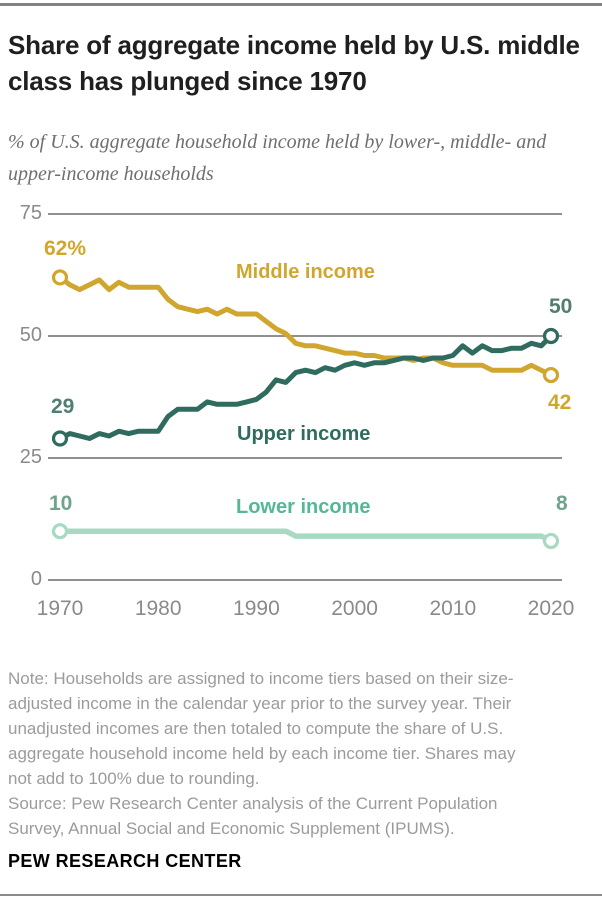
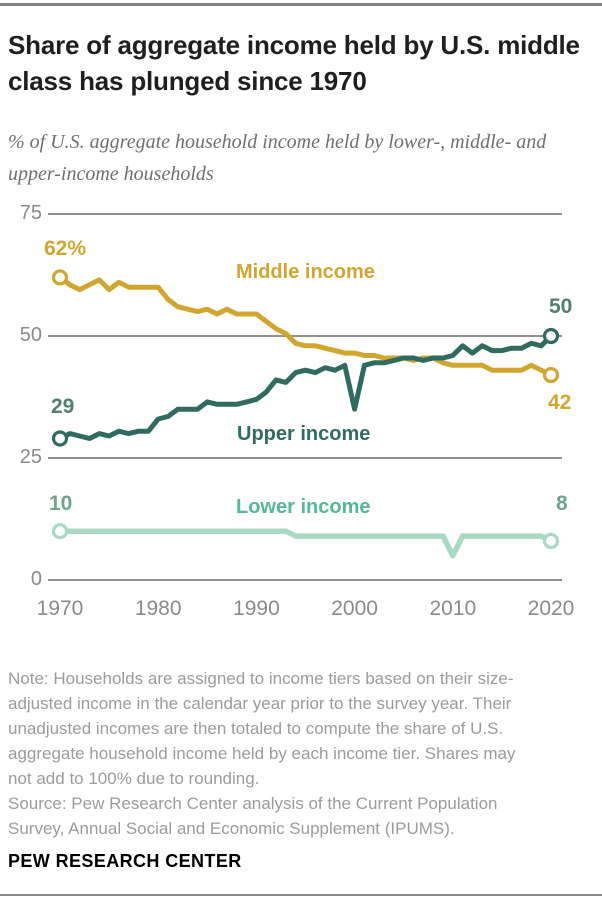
Upper income/1980: 30 -> 33
Upper income/2000: 44 -> 35
Lower income/2010: 9 -> 5
